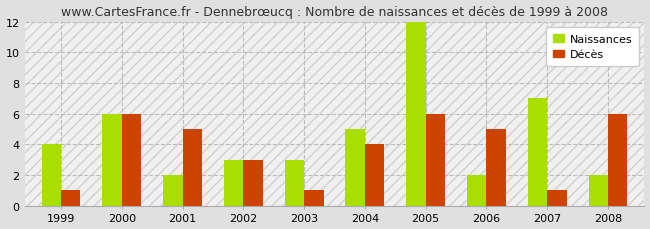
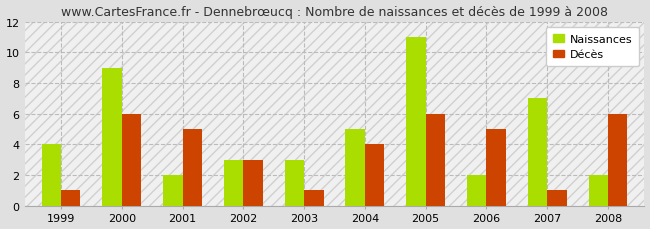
Naissances/2000: 6 -> 9
Naissances/2005: 12 -> 11
